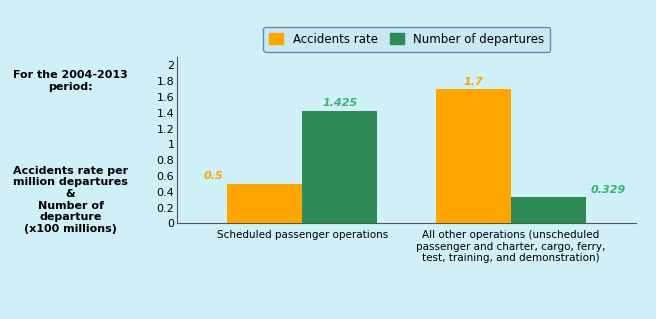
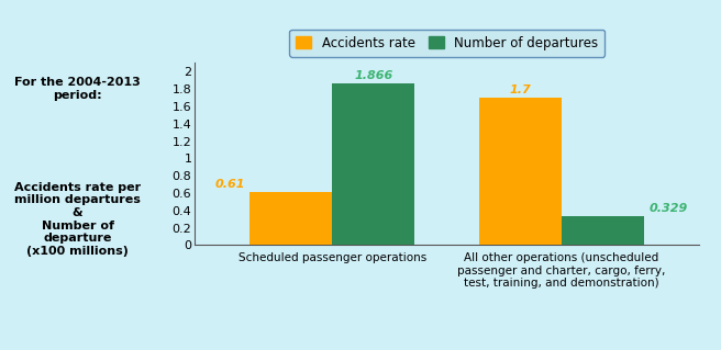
Accidents rate/Scheduled passenger operations: 0.5 -> 0.61
Number of departures/Scheduled passenger operations: 1.425 -> 1.866
